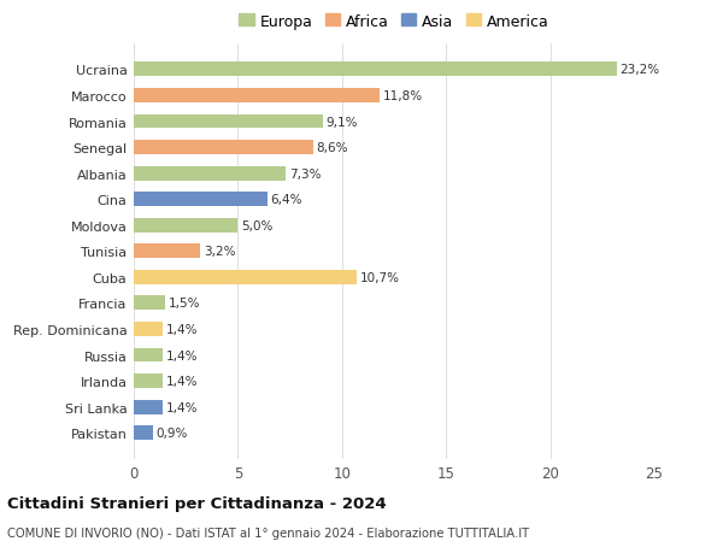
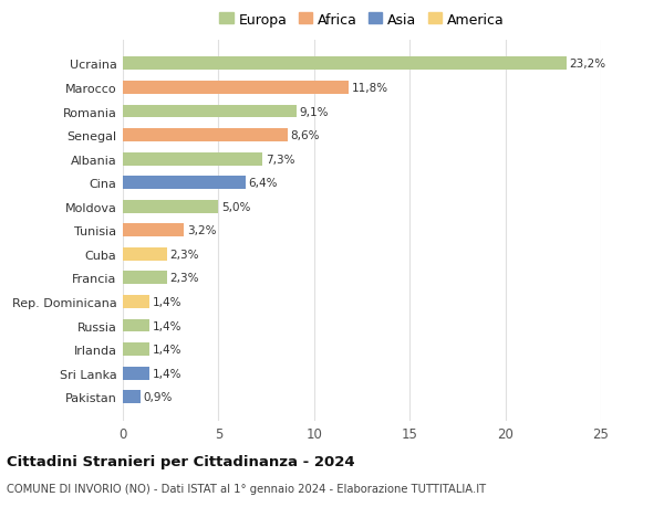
Cuba: 10,7% -> 2,3%
Francia: 1,5% -> 2,3%
